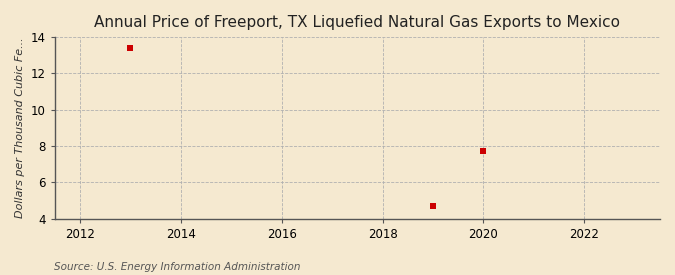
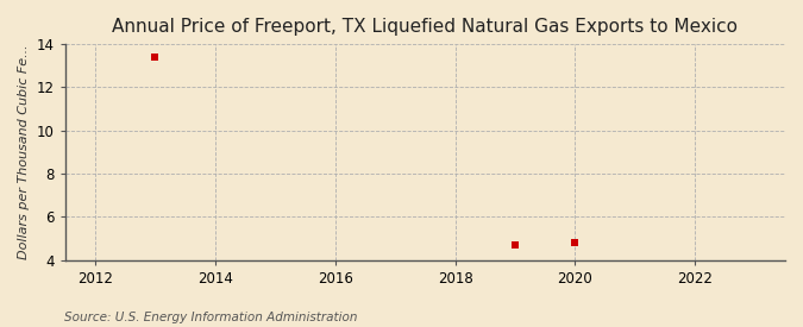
2020: 7.7 -> 4.8
